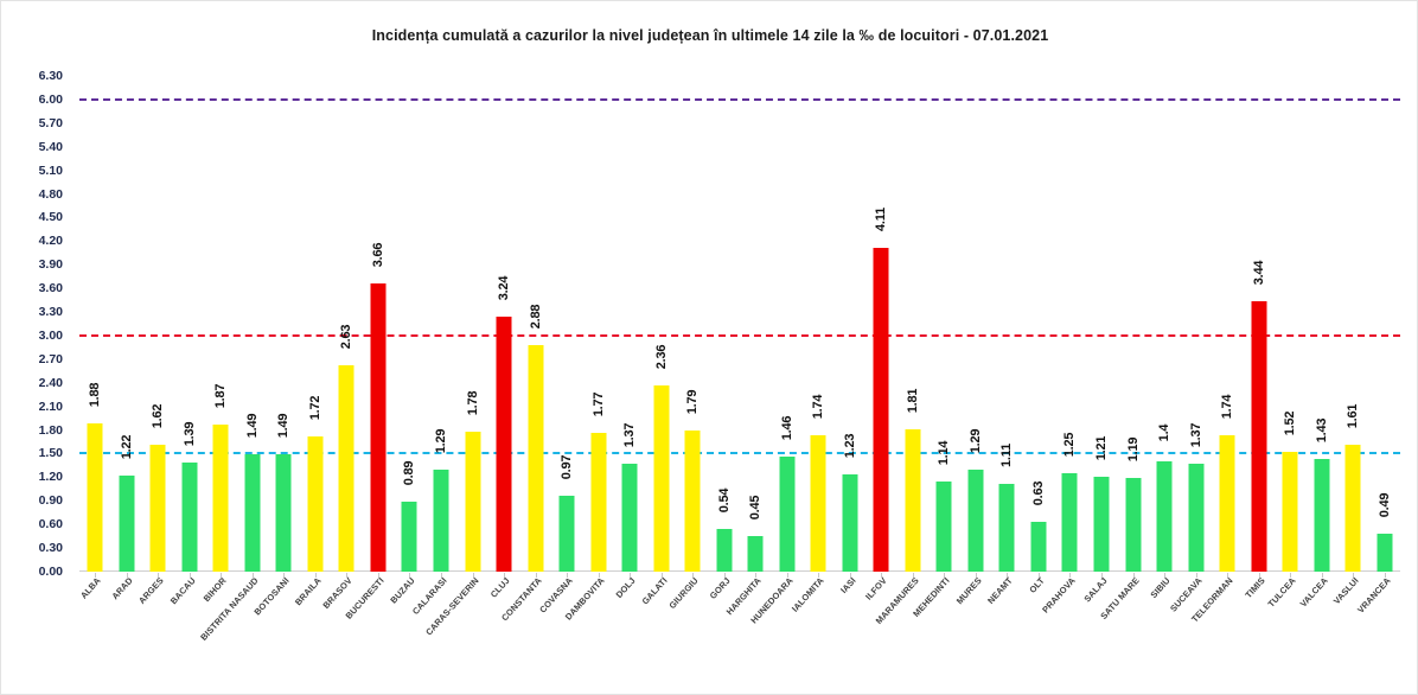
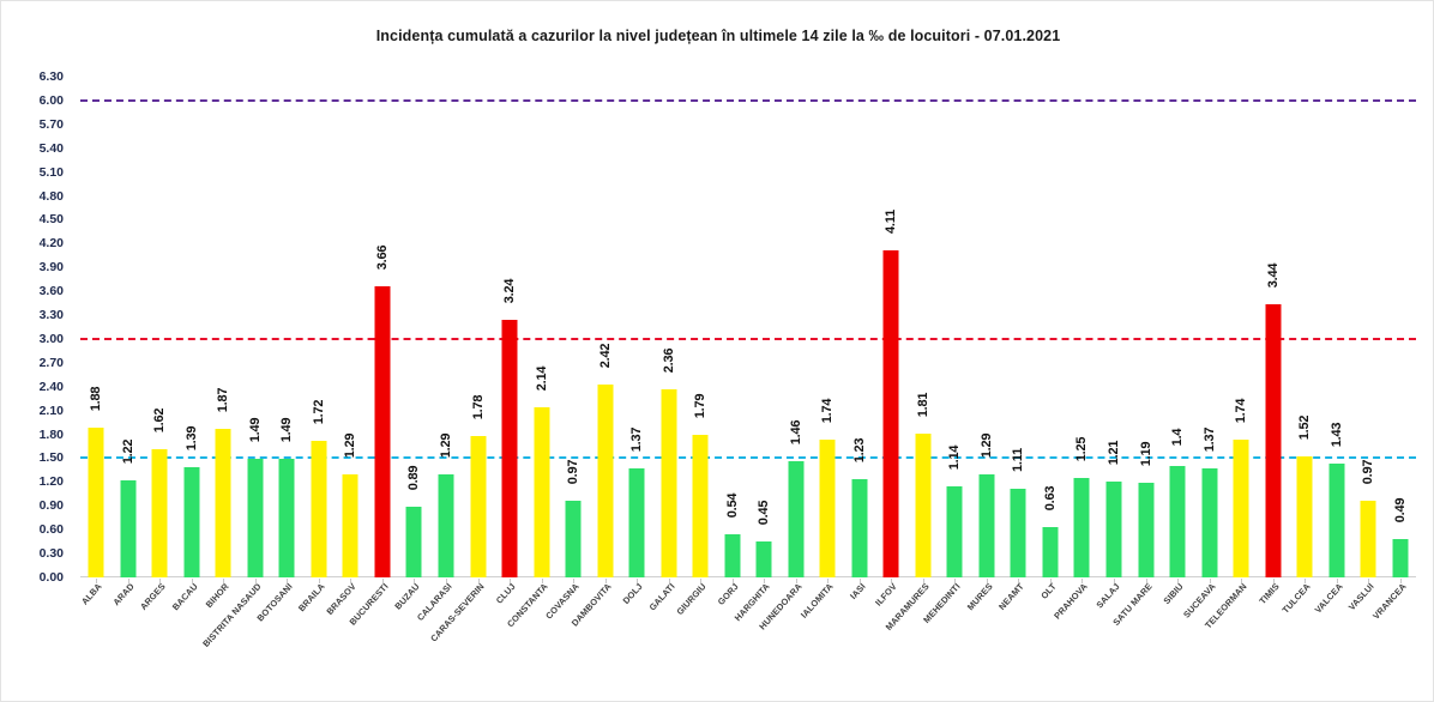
BRASOV: 2.63 -> 1.29
CONSTANTA: 2.88 -> 2.14
DAMBOVITA: 1.77 -> 2.42
VASLUI: 1.61 -> 0.97
